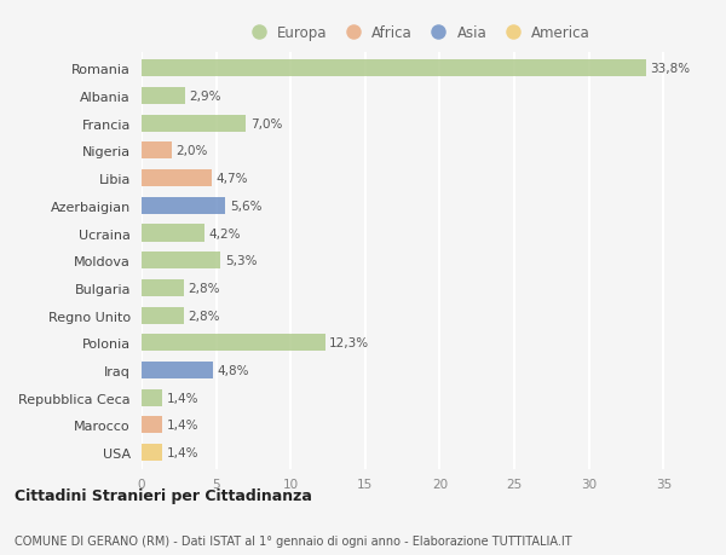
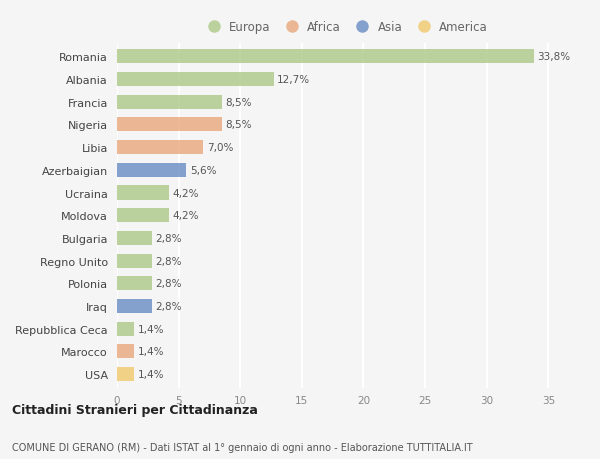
Albania: 2,9% -> 12,7%
Francia: 7,0% -> 8,5%
Nigeria: 2,0% -> 8,5%
Libia: 4,7% -> 7,0%
Moldova: 5,3% -> 4,2%
Polonia: 12,3% -> 2,8%
Iraq: 4,8% -> 2,8%
